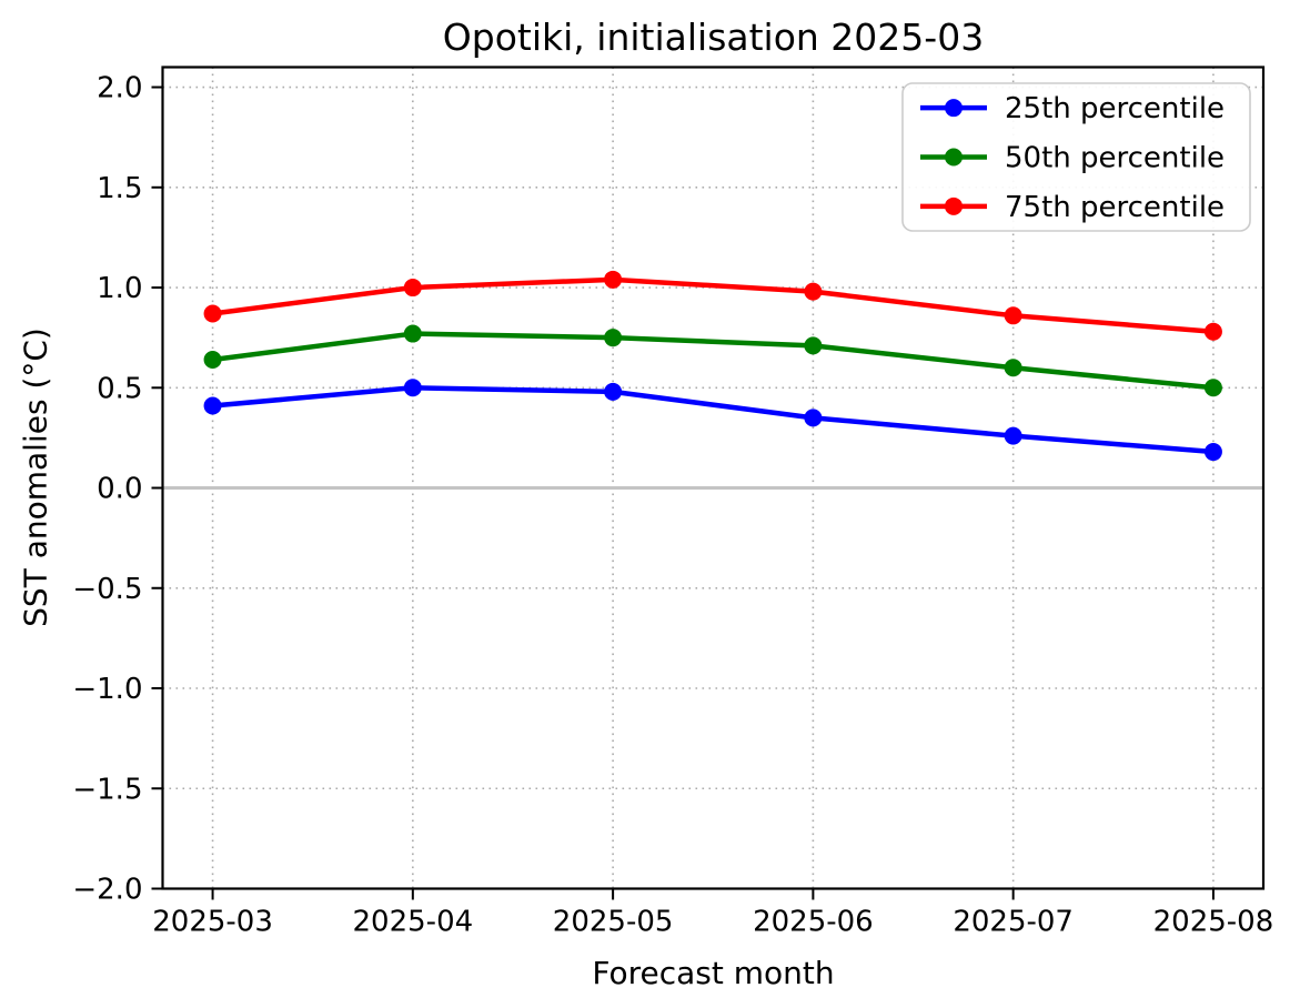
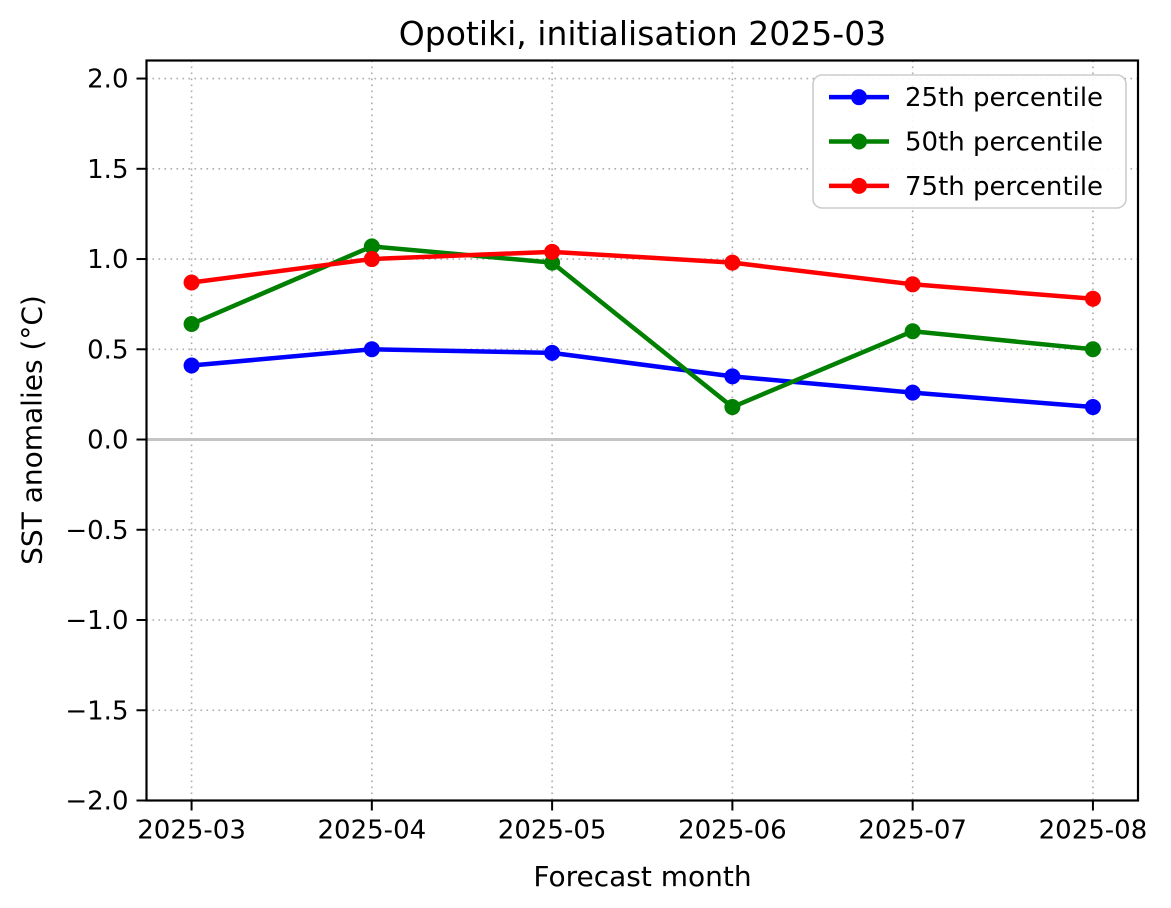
50th percentile/2025-04: 0.77 -> 1.07
50th percentile/2025-05: 0.75 -> 0.98
50th percentile/2025-06: 0.71 -> 0.18
